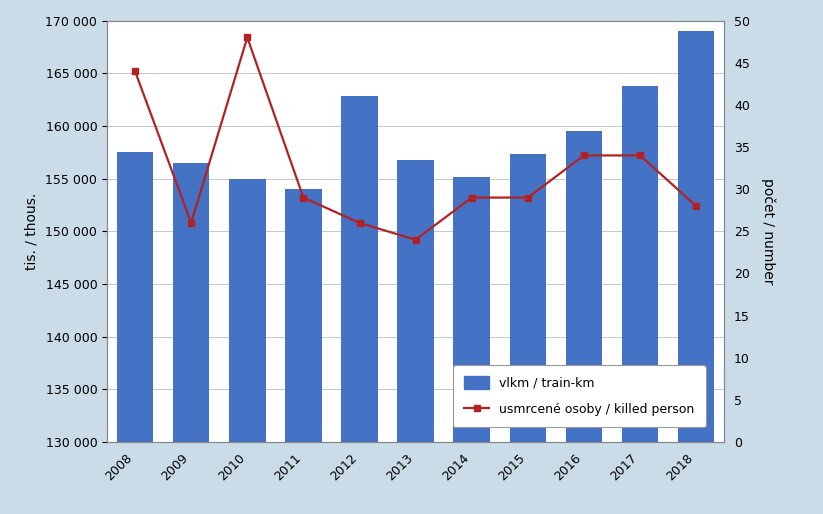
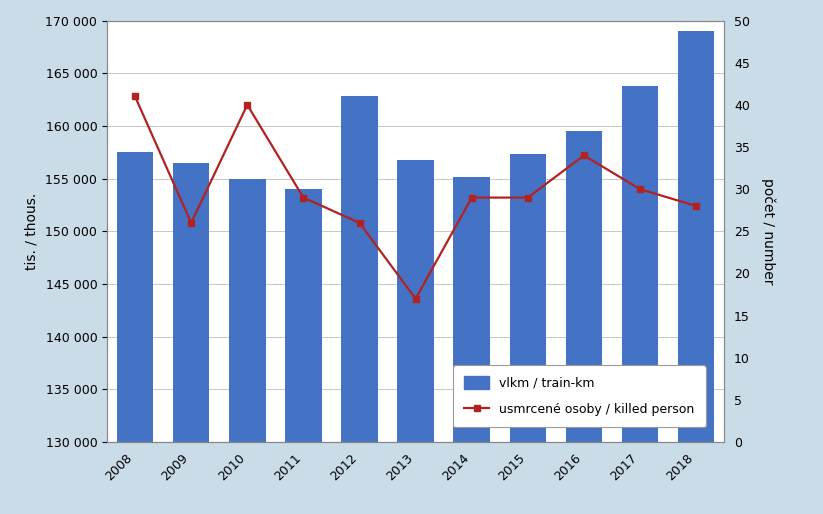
usmrcené osoby / killed person/2008: 44 -> 41
usmrcené osoby / killed person/2010: 48 -> 40
usmrcené osoby / killed person/2013: 24 -> 17
usmrcené osoby / killed person/2017: 34 -> 30
